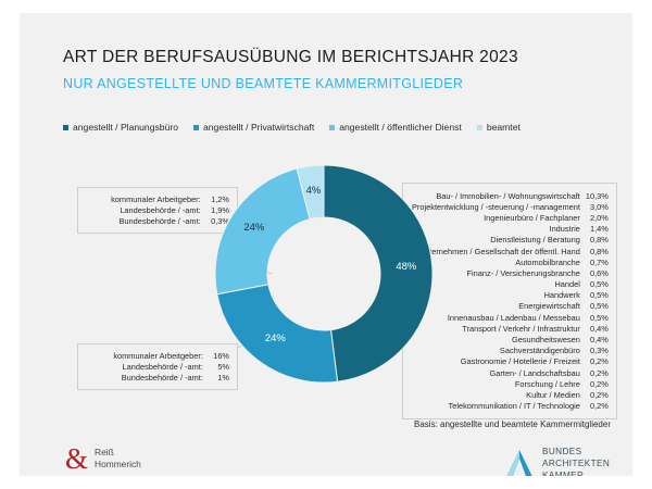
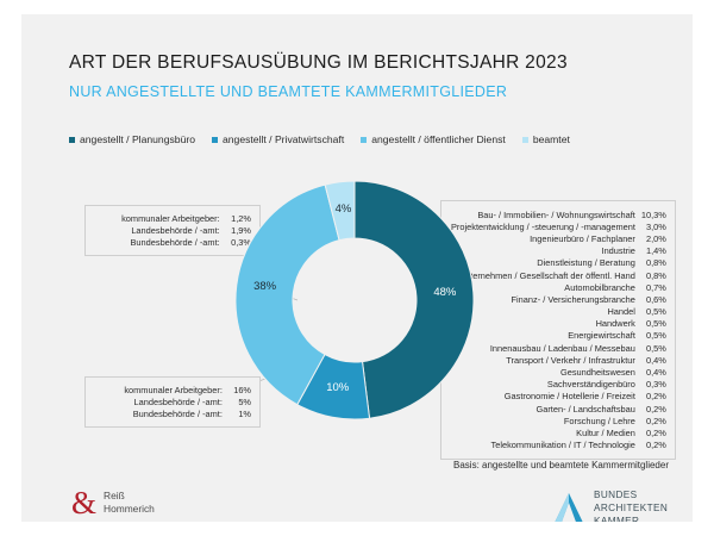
angestellt / Privatwirtschaft: 24% -> 10%
angestellt / öffentlicher Dienst: 24% -> 38%
